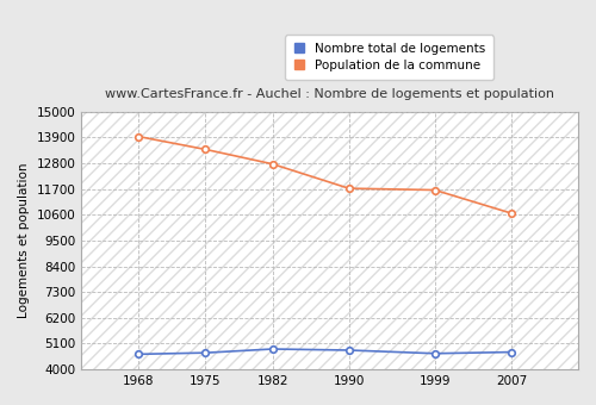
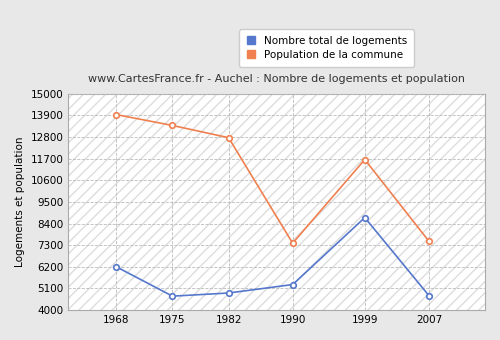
Nombre total de logements/1968: 4600 -> 6200
Nombre total de logements/1990: 4800 -> 5300
Population de la commune/1990: 11700 -> 7400
Nombre total de logements/1999: 4700 -> 8700
Population de la commune/2007: 10700 -> 7500
